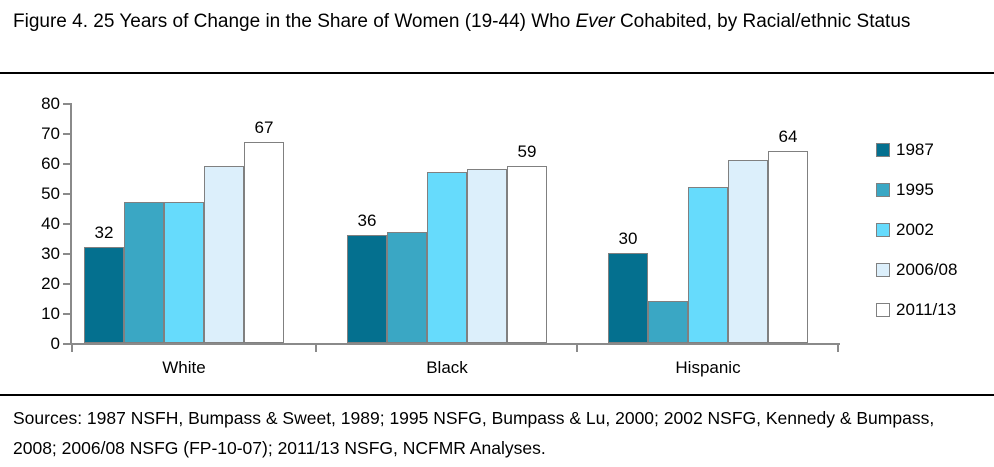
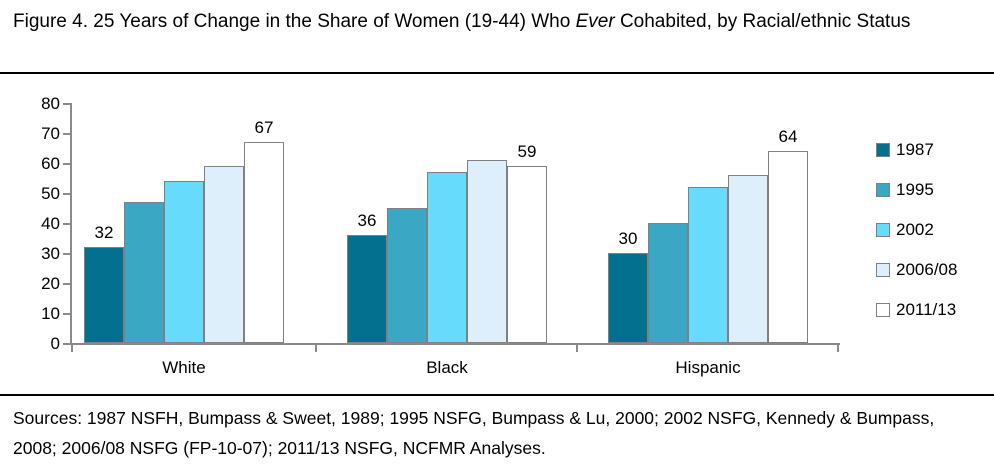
2002/White: 47 -> 54
1995/Black: 37 -> 45
2006/08/Black: 58 -> 61
1995/Hispanic: 14 -> 40
2006/08/Hispanic: 61 -> 56
